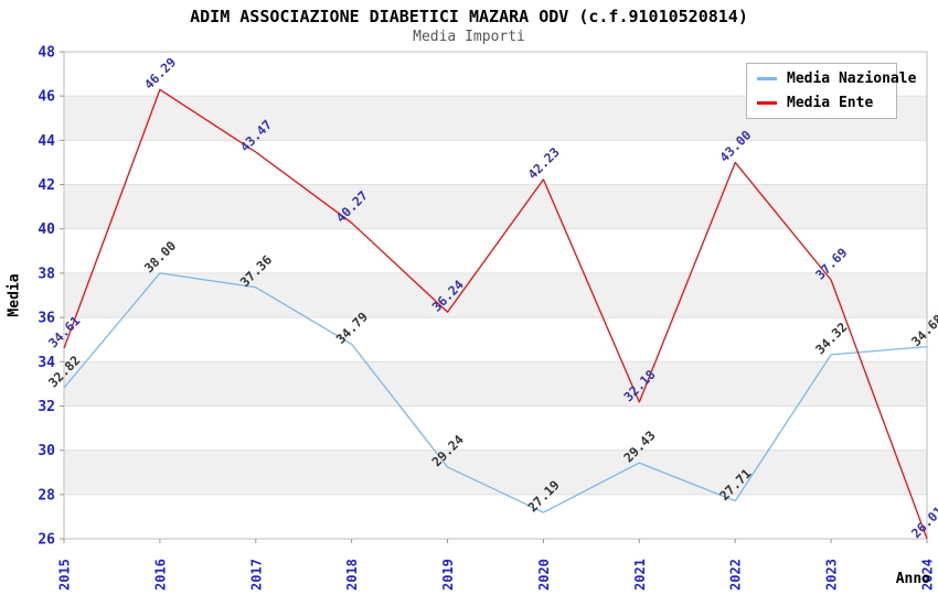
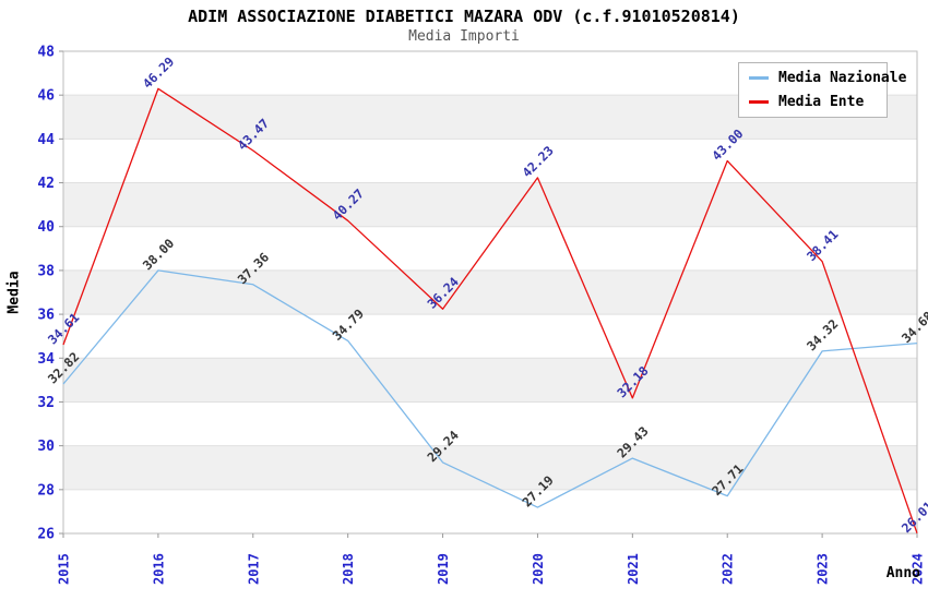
Media Ente/2023: 37.69 -> 38.41
